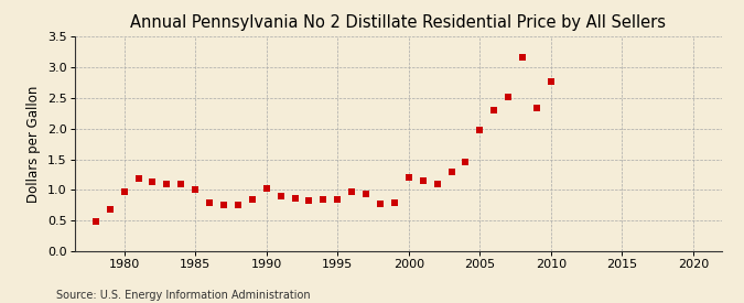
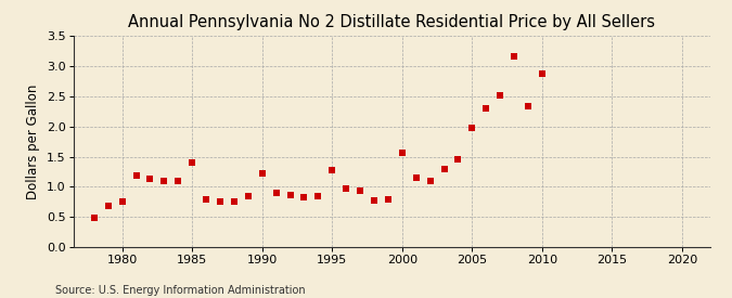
1980: 0.97 -> 0.76
1985: 1.01 -> 1.40
1990: 1.02 -> 1.22
1995: 0.84 -> 1.28
2000: 1.20 -> 1.56
2010: 2.77 -> 2.88
